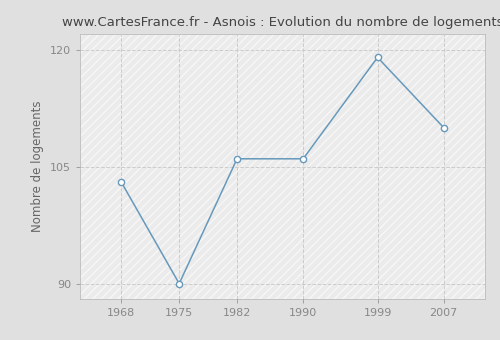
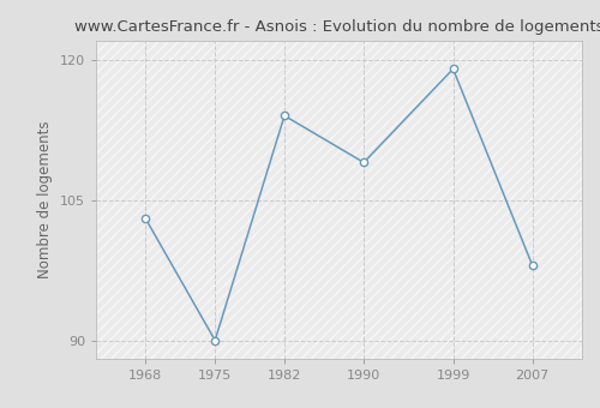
1982: 106 -> 114
1990: 106 -> 109
2007: 110 -> 98
